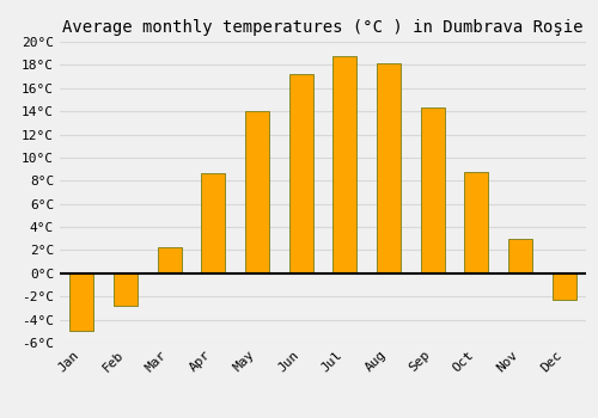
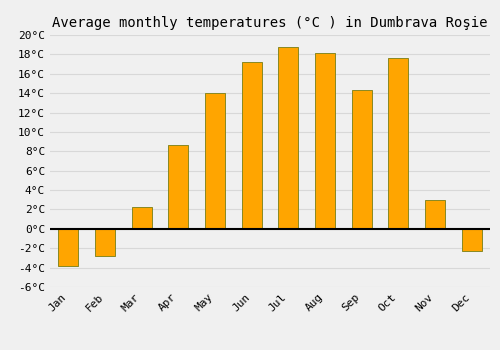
Jan: -5.0°C -> -3.8°C
Oct: 8.8°C -> 17.6°C
